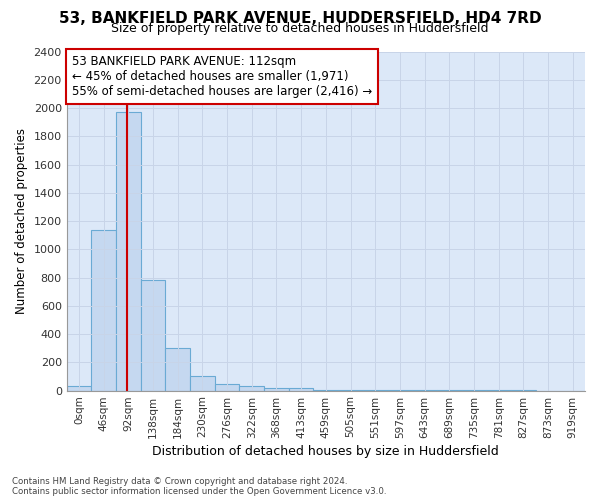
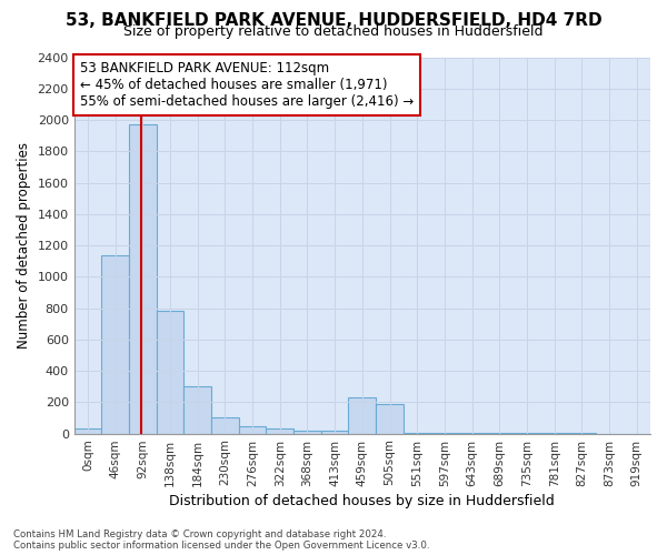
459sqm: 0 -> 230
505sqm: 0 -> 190
